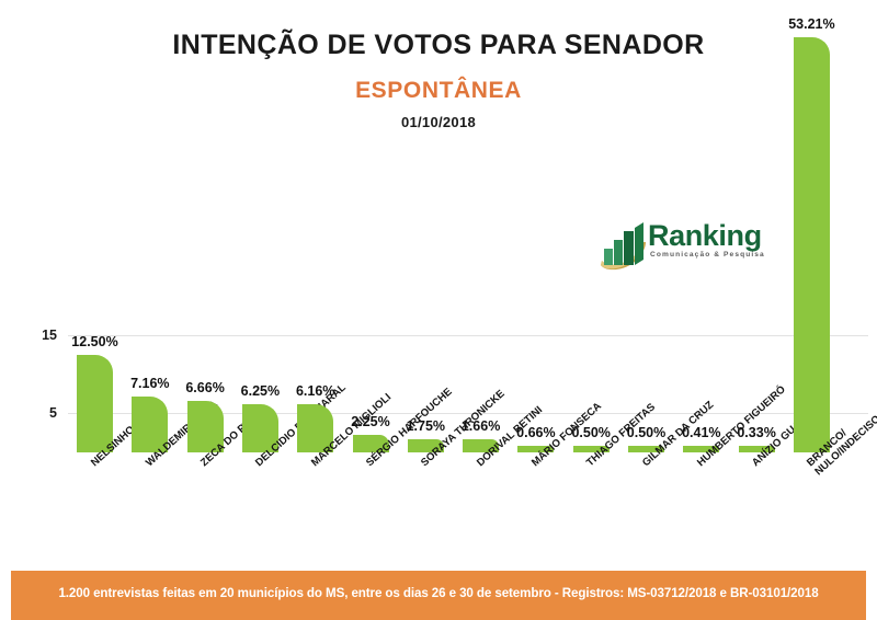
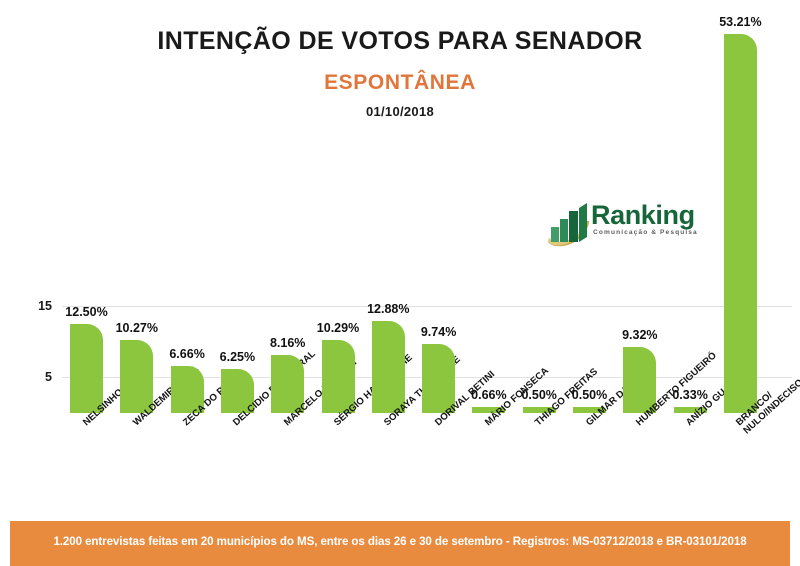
WALDEMIR MOKA: 7.16% -> 10.27%
MARCELO MIGLIOLI: 6.16% -> 8.16%
SÉRGIO HARFOUCHE: 2.25% -> 10.29%
SORAYA THRONICKE: 1.75% -> 12.88%
DORIVAL BETINI: 1.66% -> 9.74%
HUMBERTO FIGUEIRÓ: 0.41% -> 9.32%
